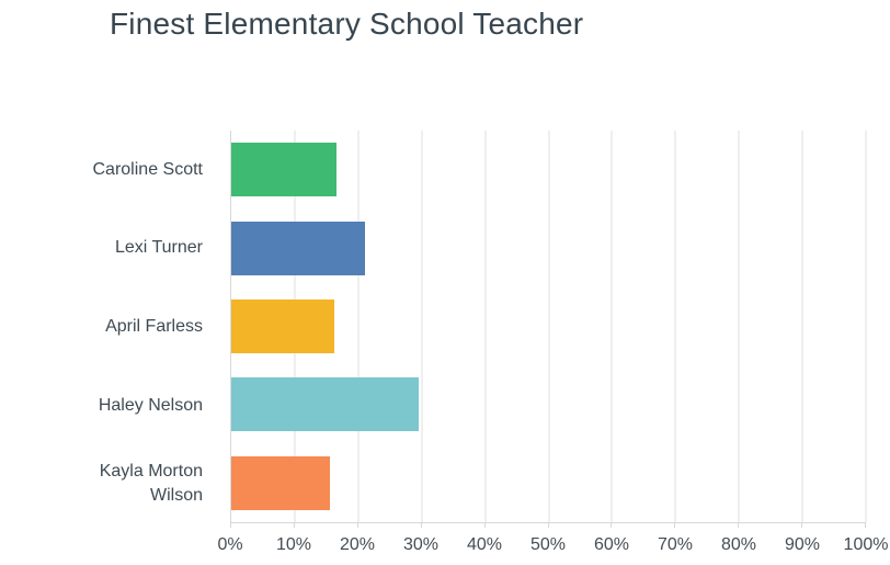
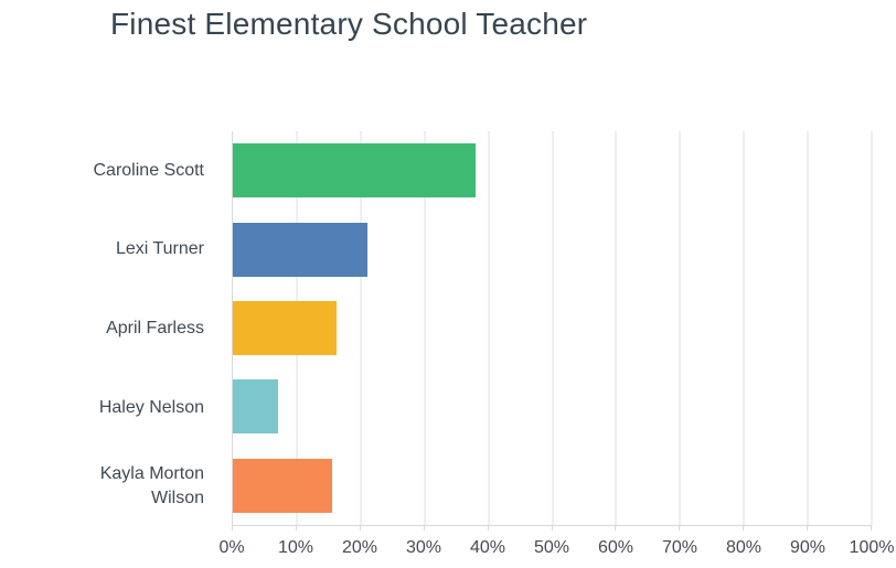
Caroline Scott: 16% -> 38%
Haley Nelson: 30% -> 7%
